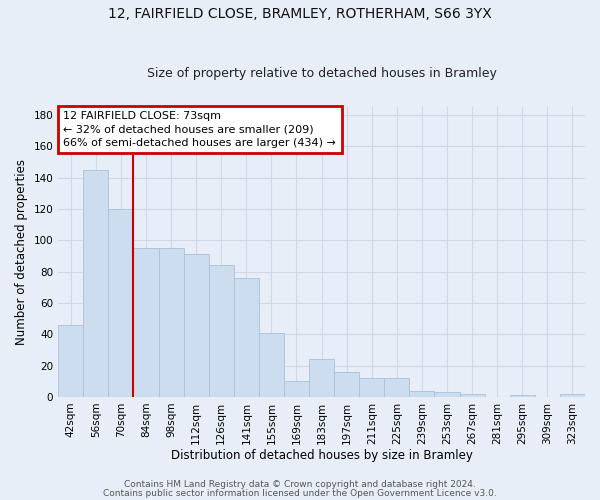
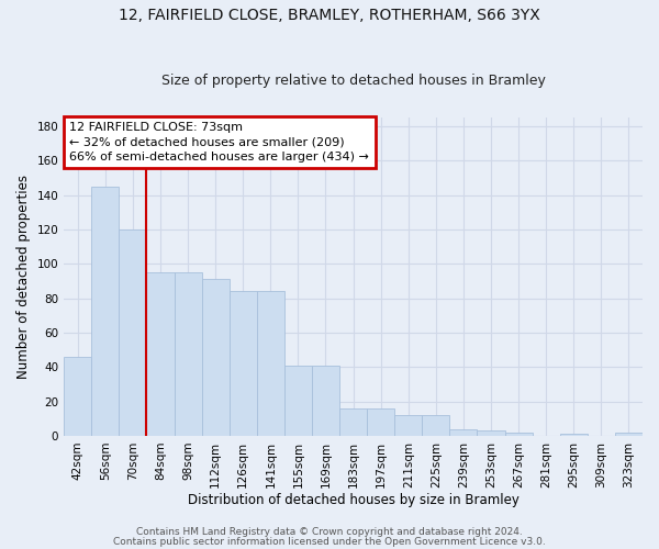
141sqm: 76 -> 84
169sqm: 10 -> 41
183sqm: 24 -> 16
